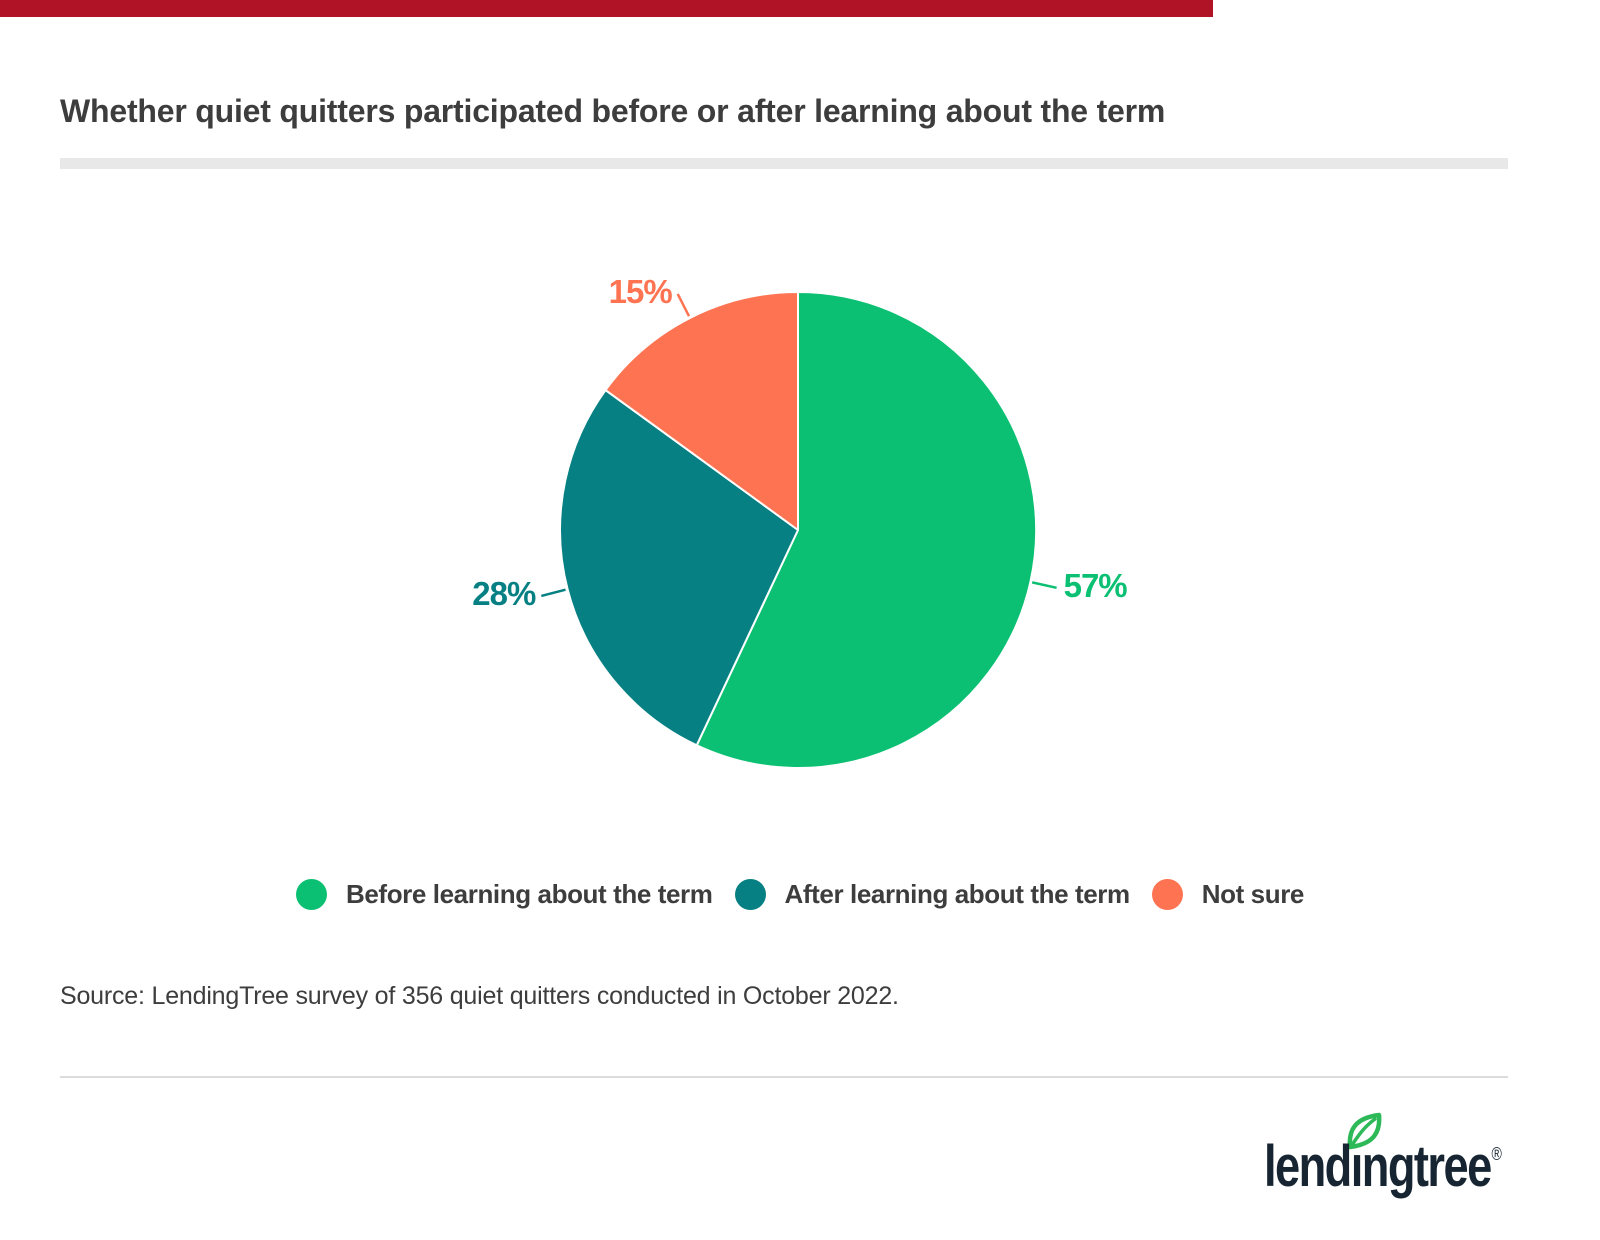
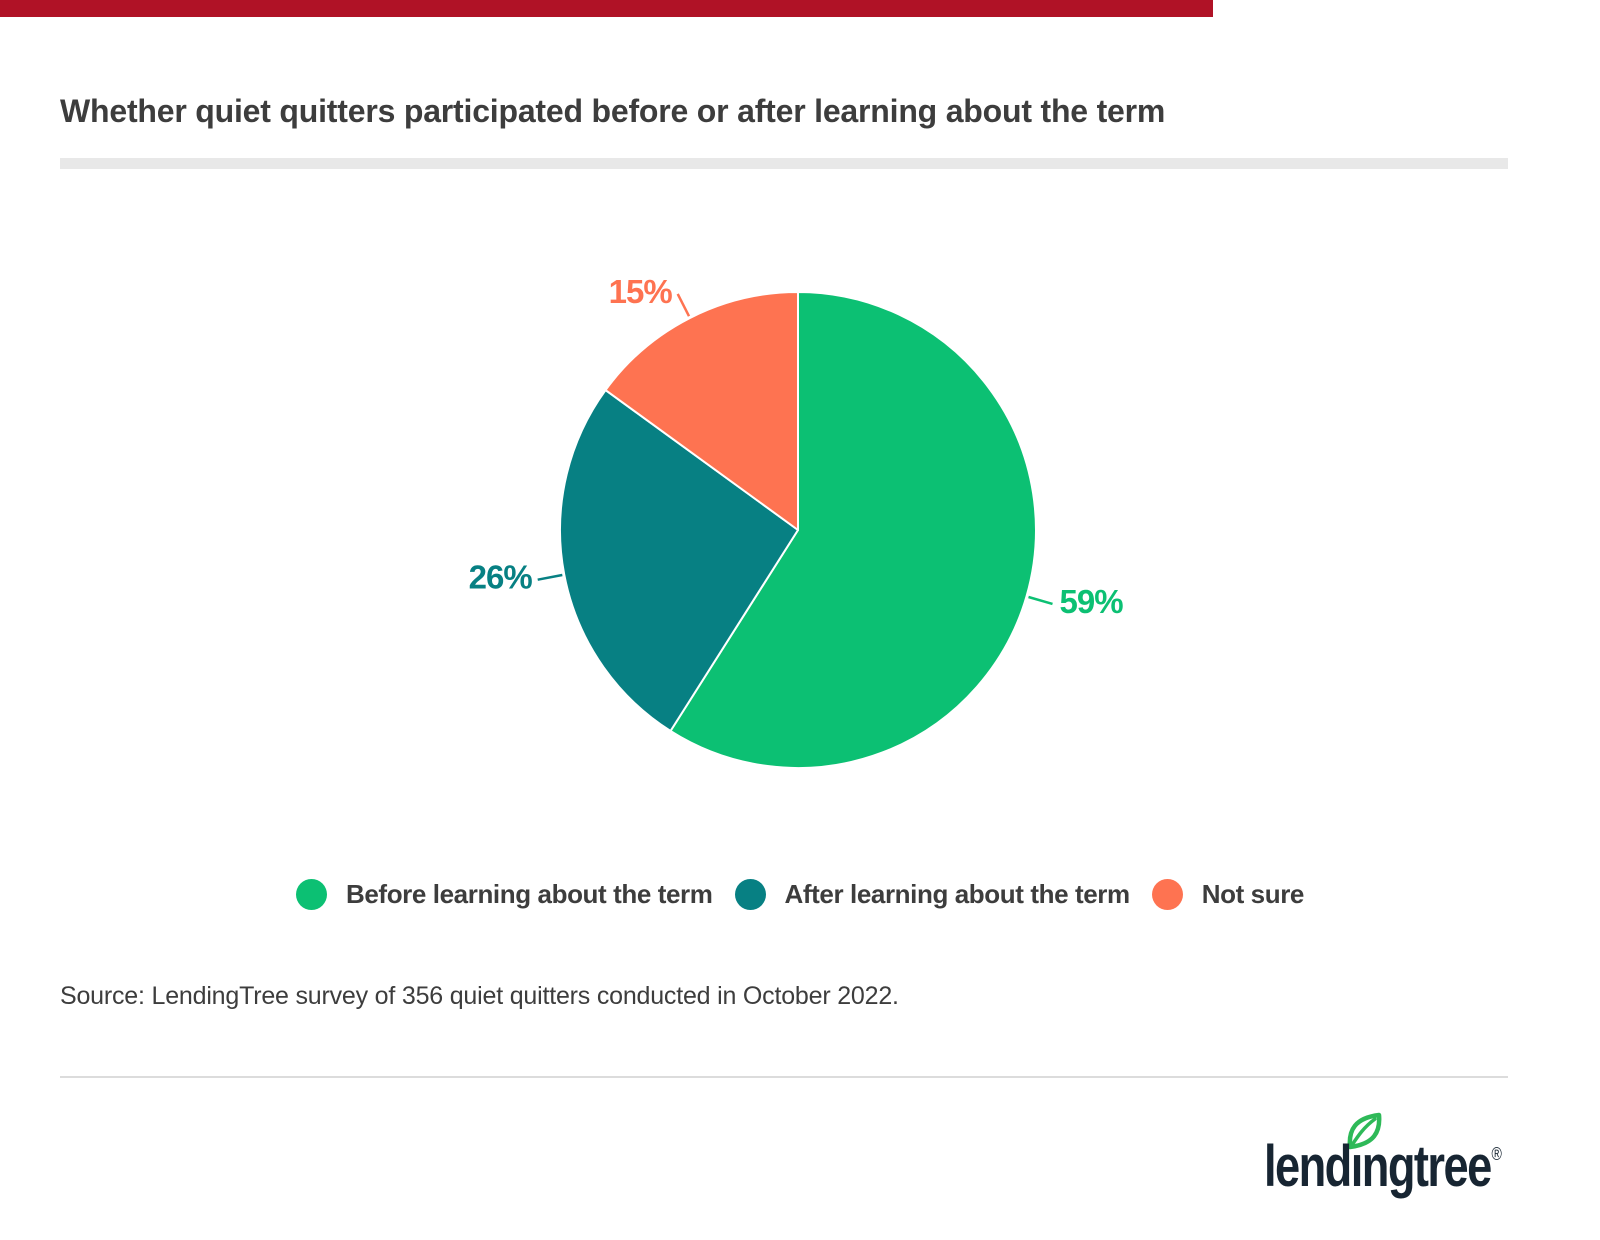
Before learning about the term: 57% -> 59%
After learning about the term: 28% -> 26%
